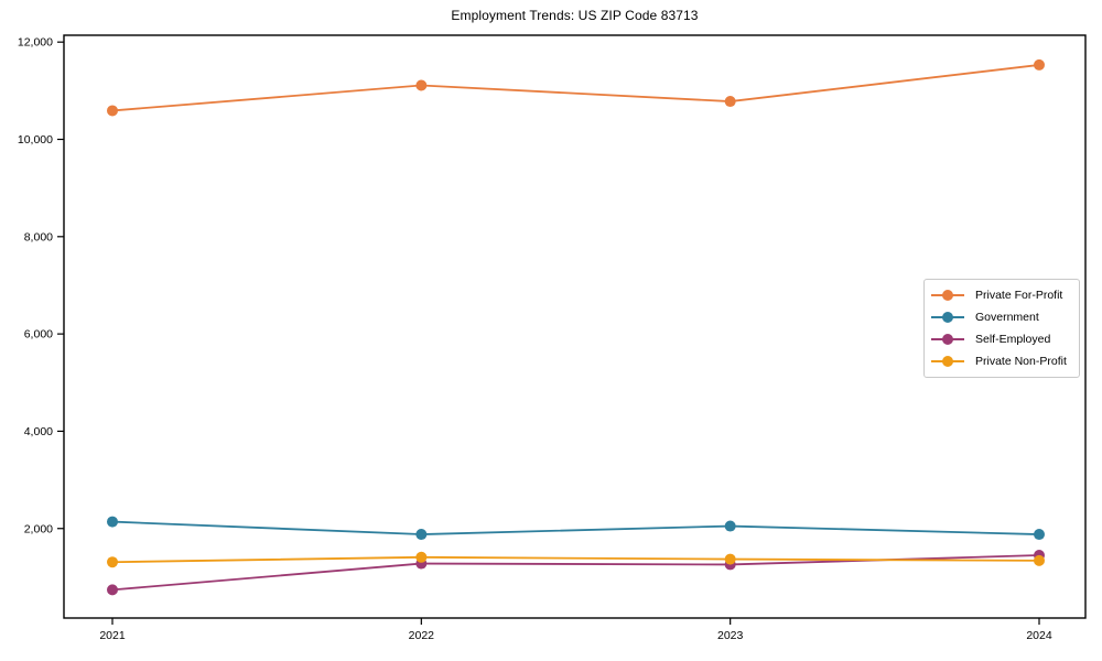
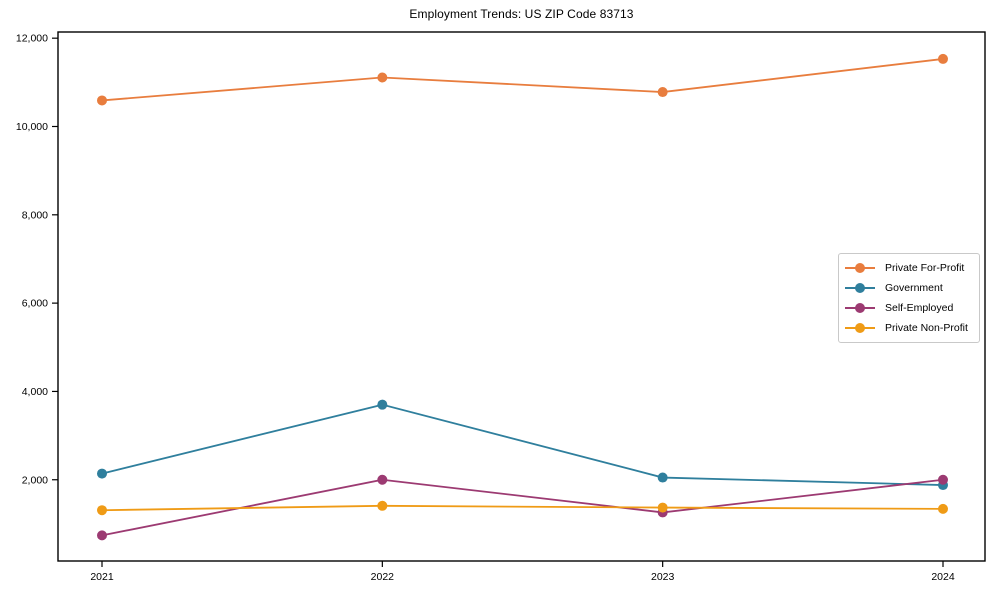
Government/2022: 1900 -> 3700
Self-Employed/2022: 1300 -> 2000
Self-Employed/2024: 1400 -> 2000
